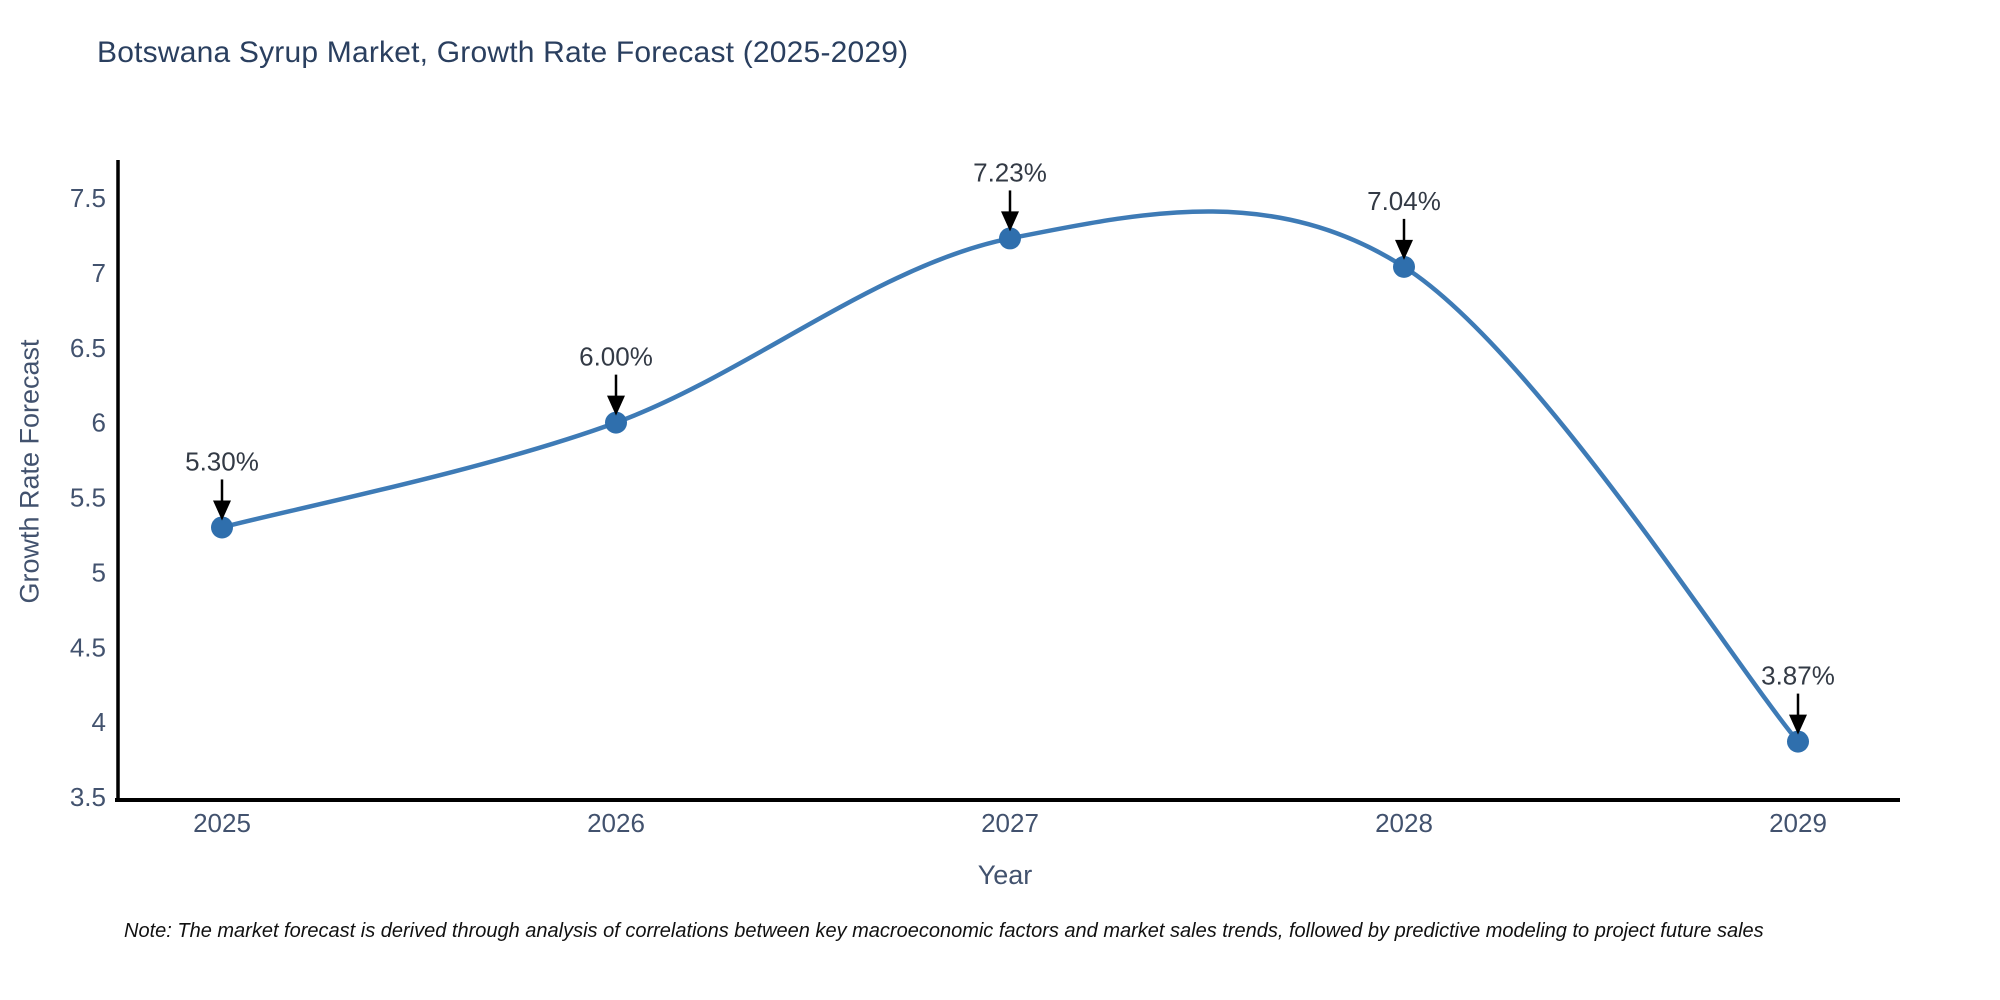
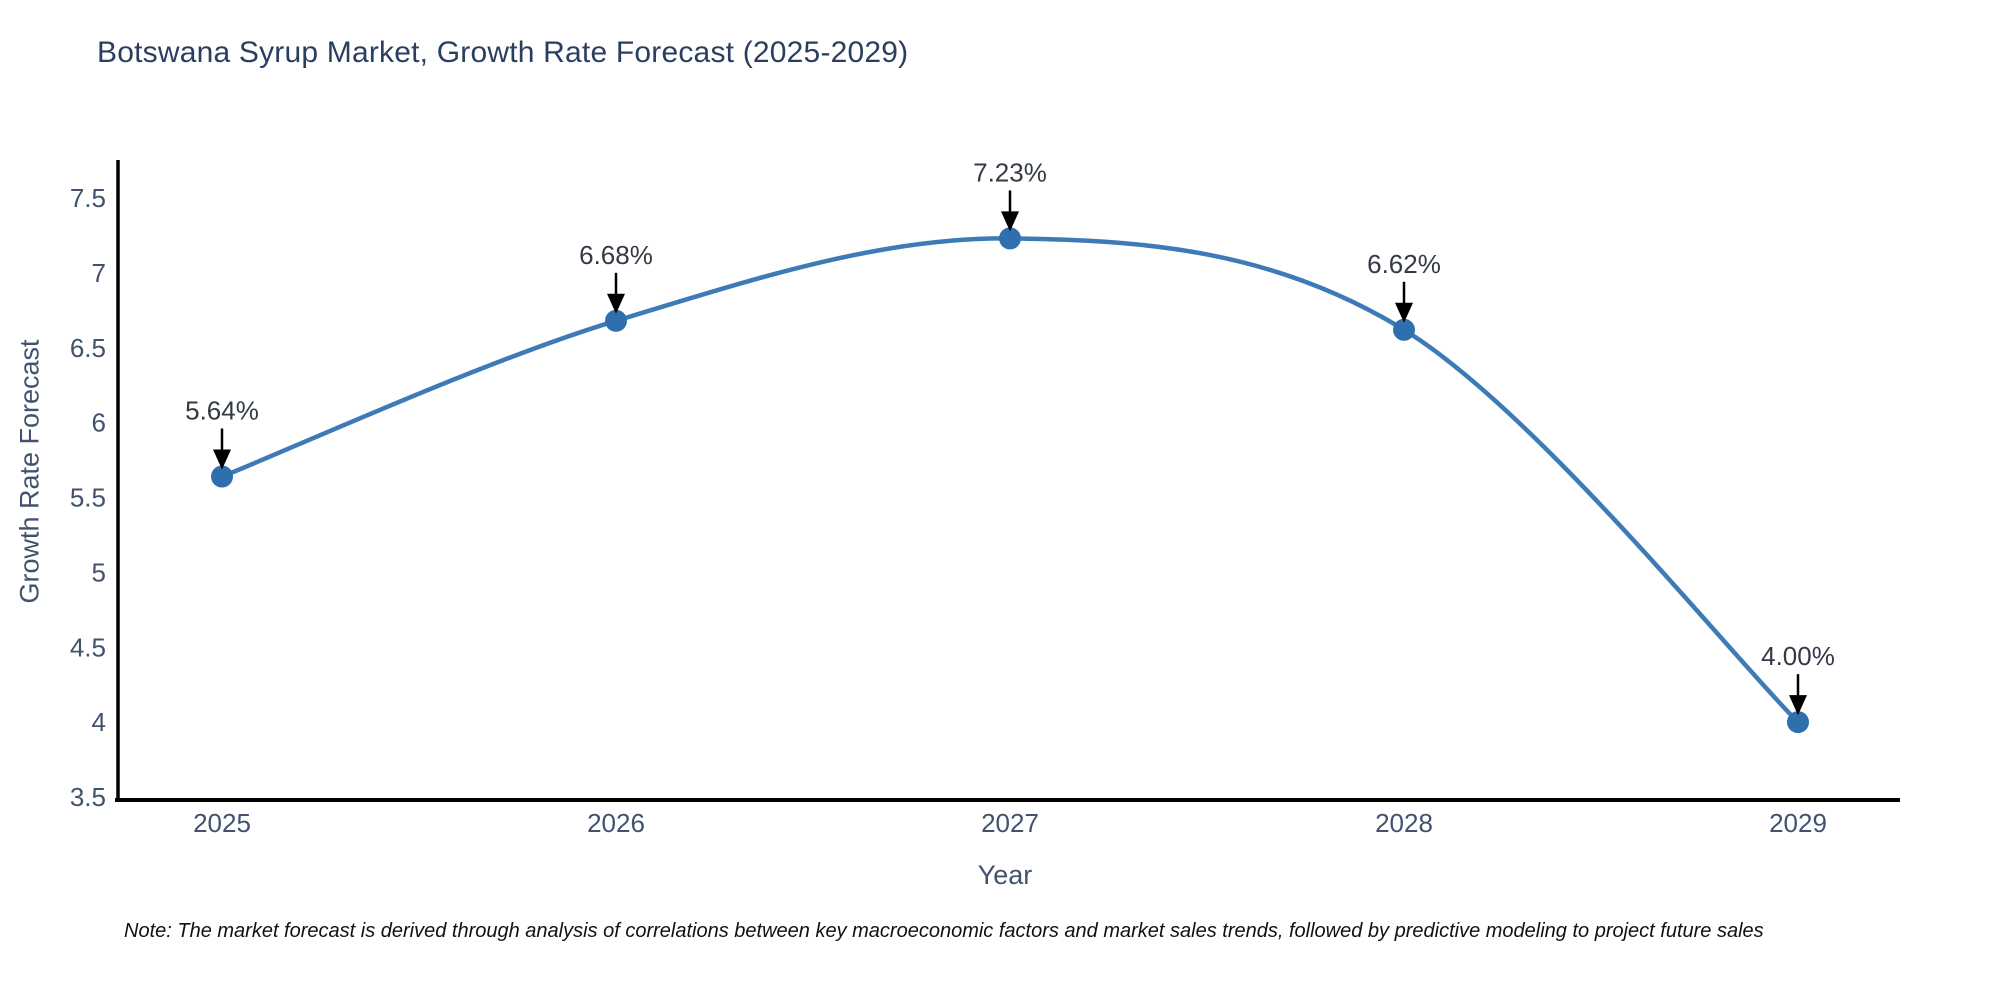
2025: 5.30% -> 5.64%
2026: 6.00% -> 6.68%
2028: 7.04% -> 6.62%
2029: 3.87% -> 4.00%
